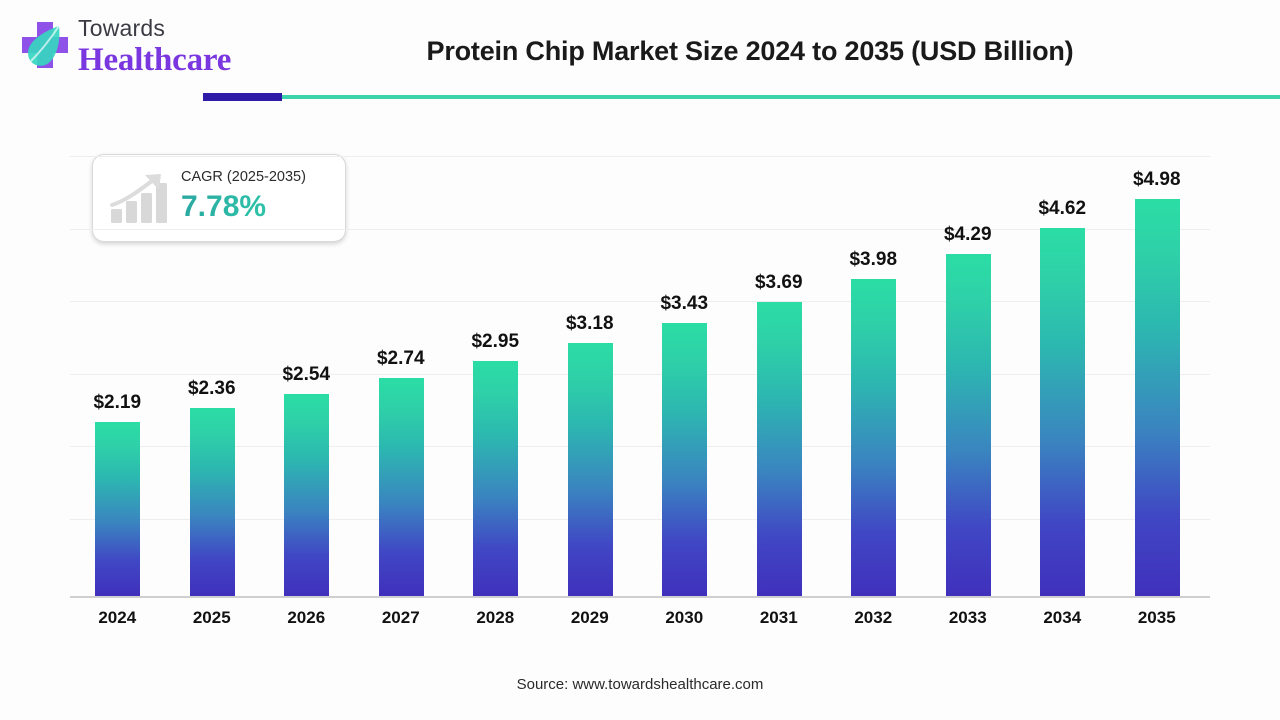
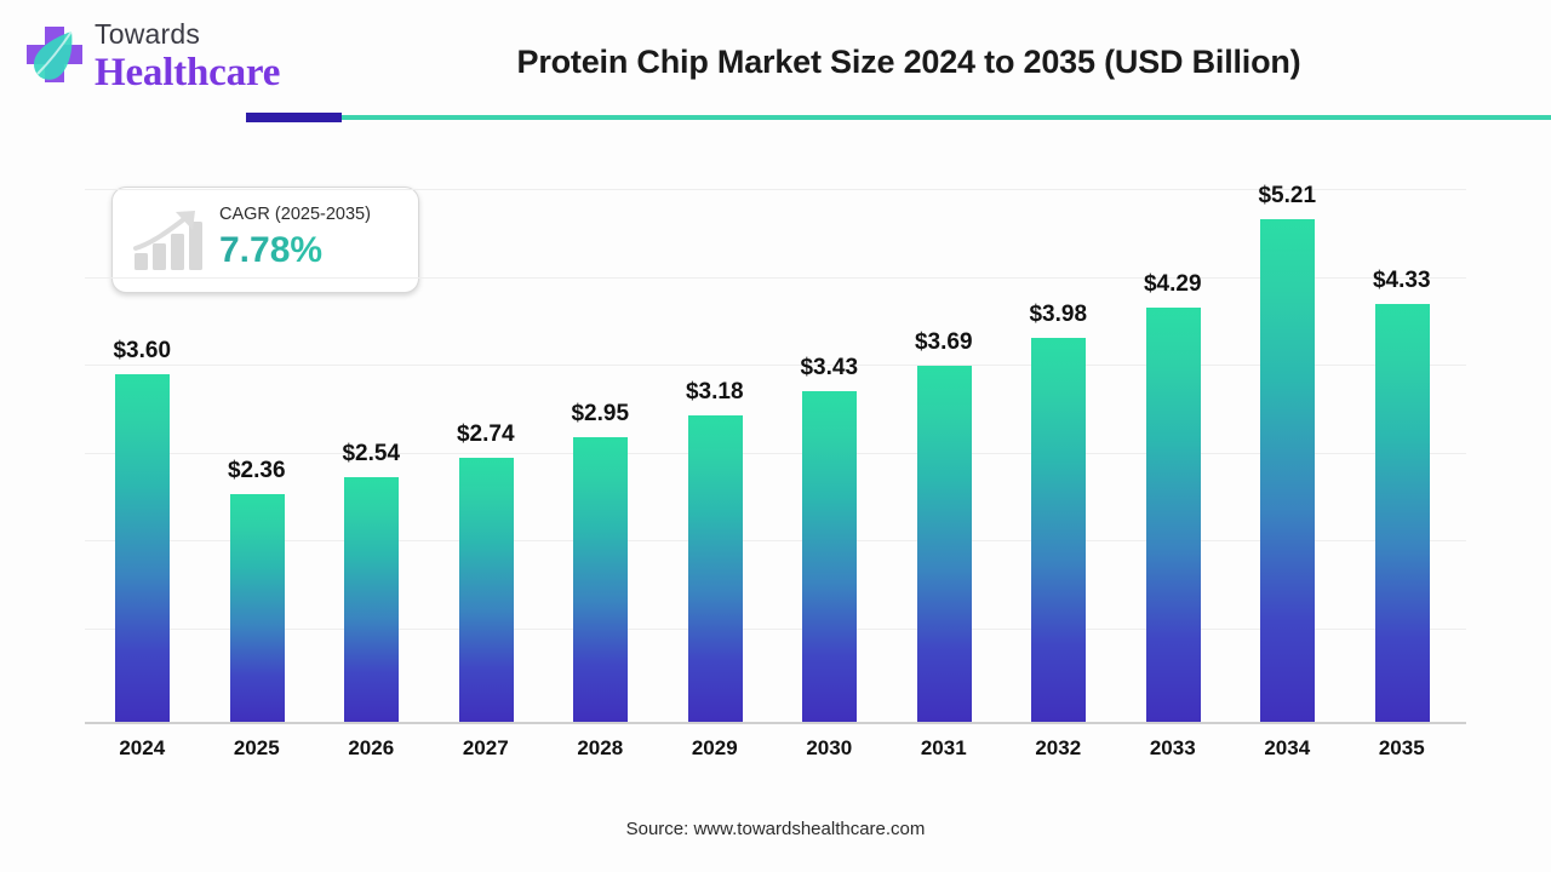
2024: $2.19 -> $3.60
2034: $4.62 -> $5.21
2035: $4.98 -> $4.33
